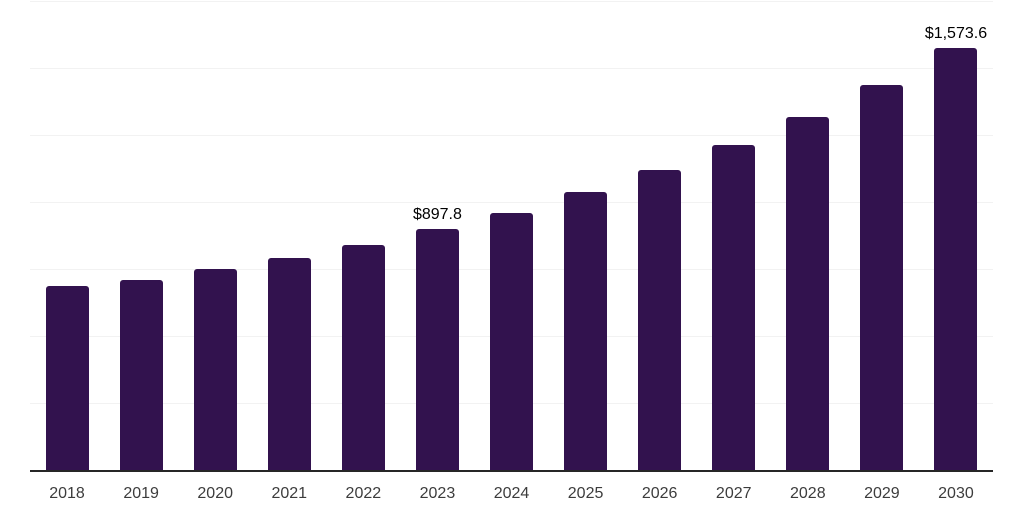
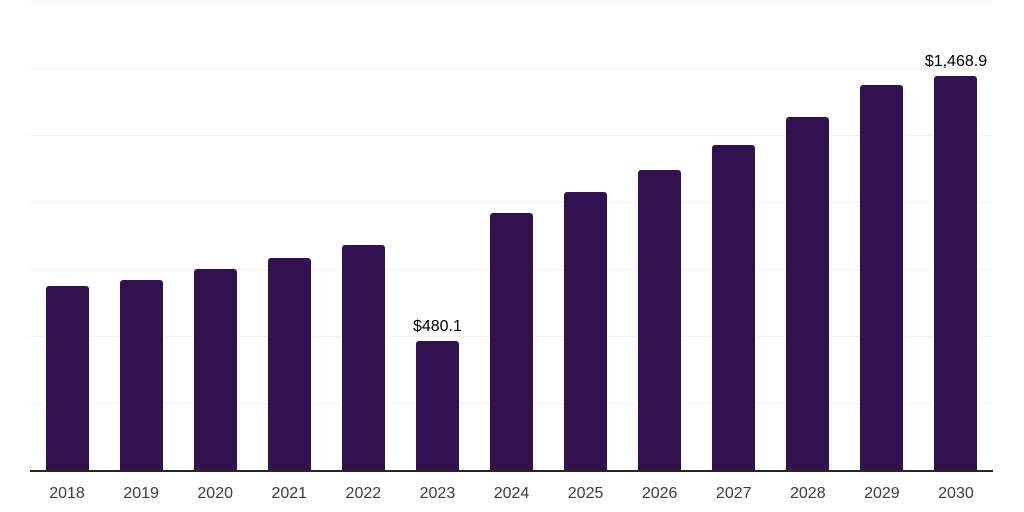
2023: $897.8 -> $480.1
2030: $1,573.6 -> $1,468.9
